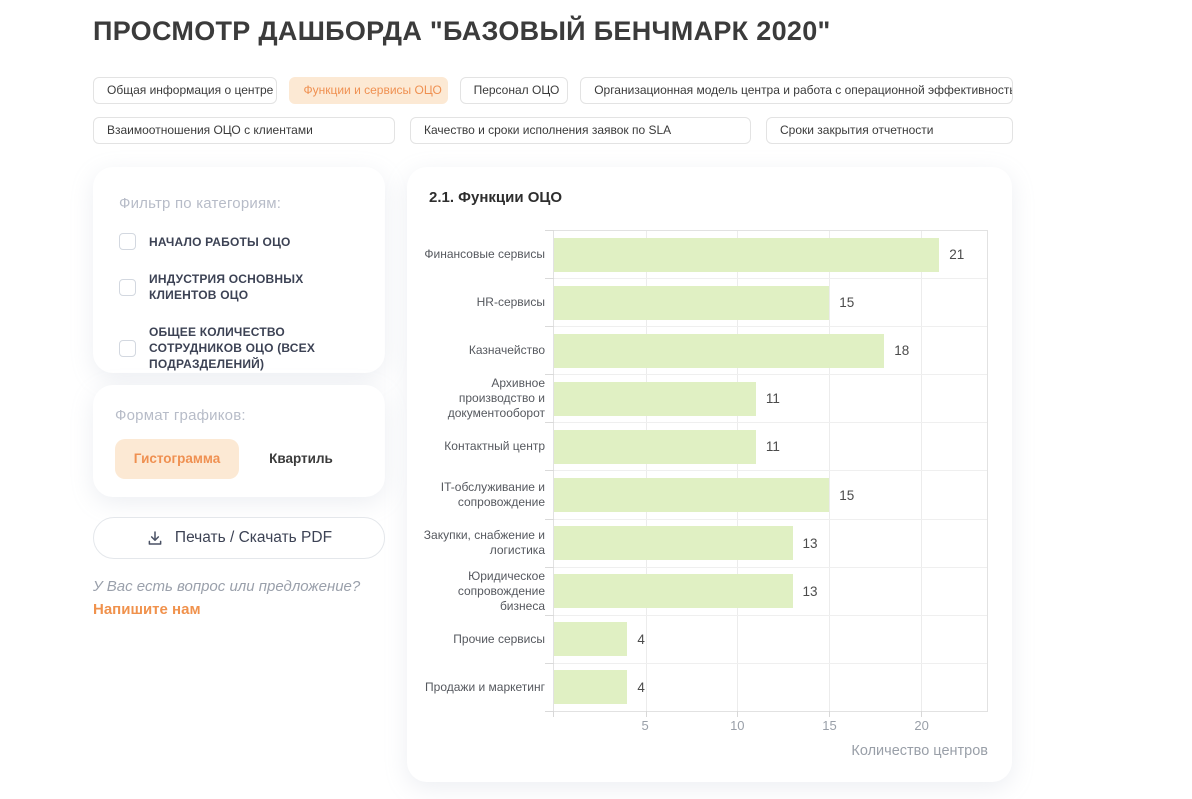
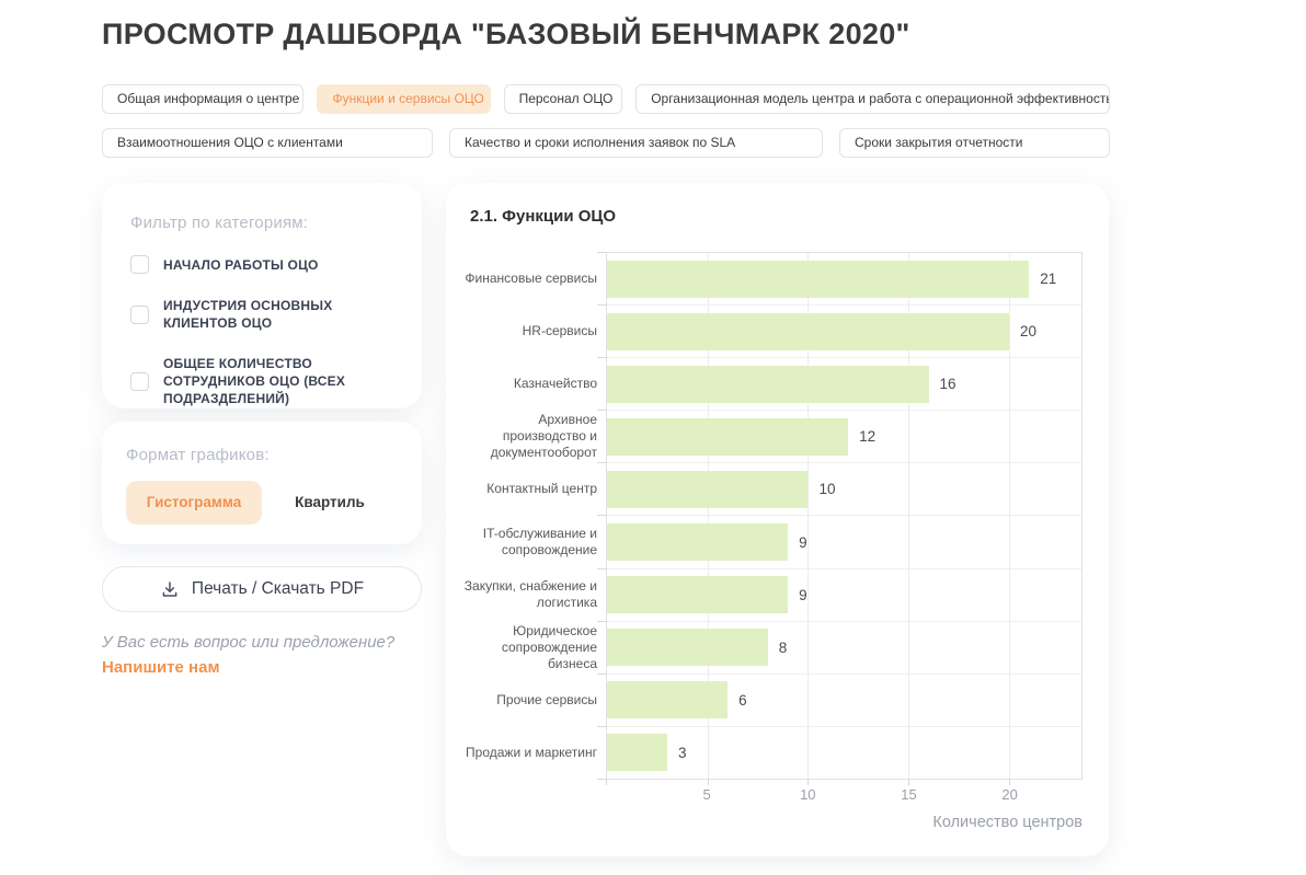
HR-сервисы: 15 -> 20
Казначейство: 18 -> 16
Архивное производство и документооборот: 11 -> 12
Контактный центр: 11 -> 10
IT-обслуживание и сопровождение: 15 -> 9
Закупки, снабжение и логистика: 13 -> 9
Юридическое сопровождение бизнеса: 13 -> 8
Прочие сервисы: 4 -> 6
Продажи и маркетинг: 4 -> 3
